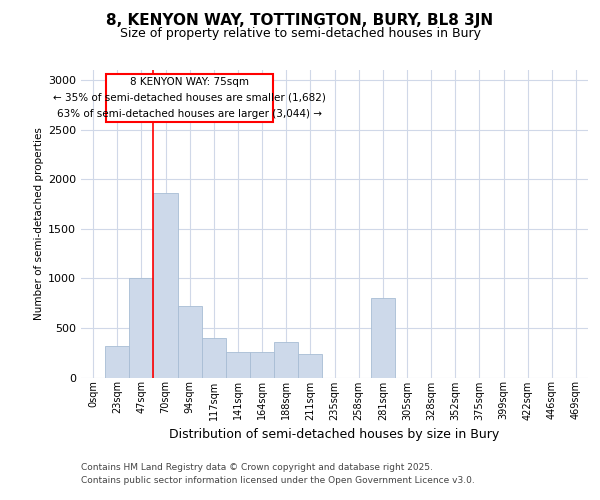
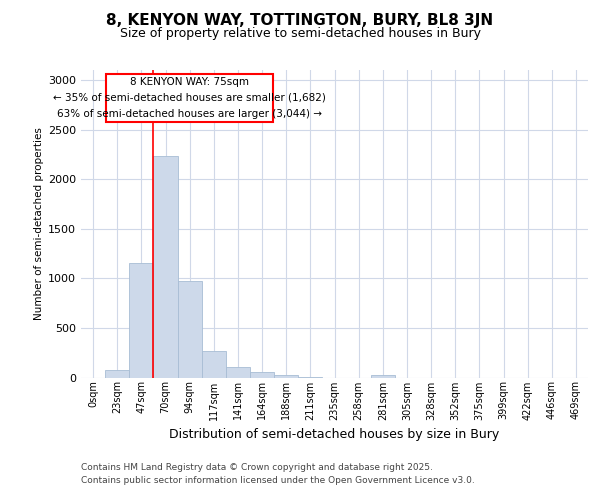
23sqm: 320 -> 80
47sqm: 1000 -> 1150
70sqm: 1860 -> 2230
94sqm: 720 -> 980
117sqm: 400 -> 270
141sqm: 260 -> 110
164sqm: 260 -> 60
188sqm: 360 -> 30
211sqm: 240 -> 10
281sqm: 800 -> 30
